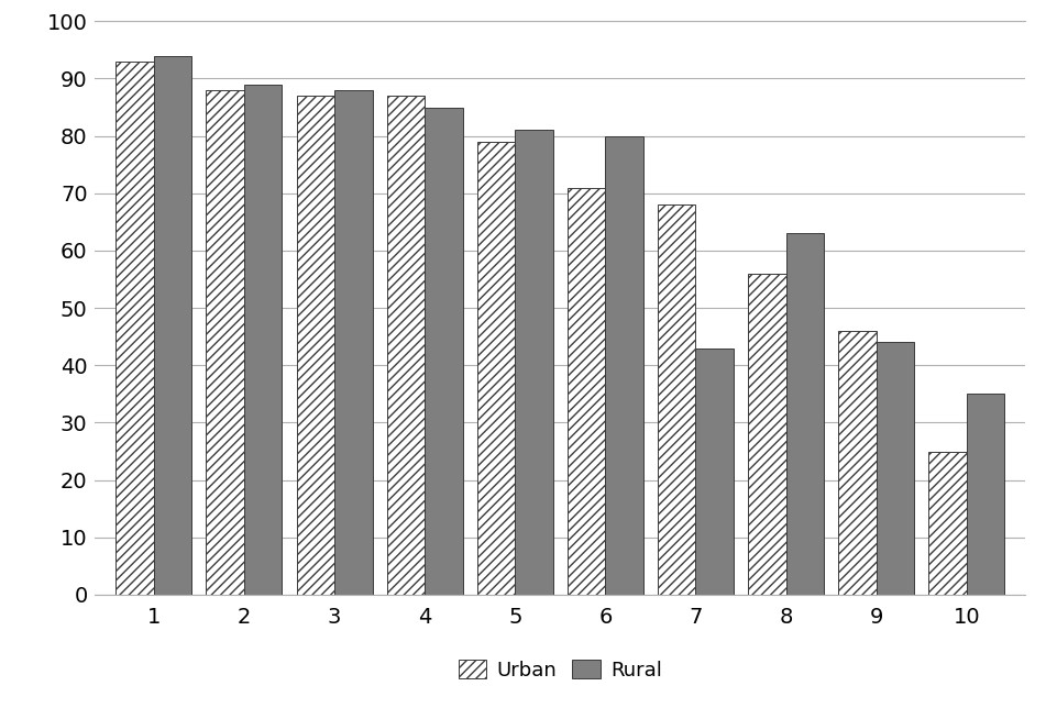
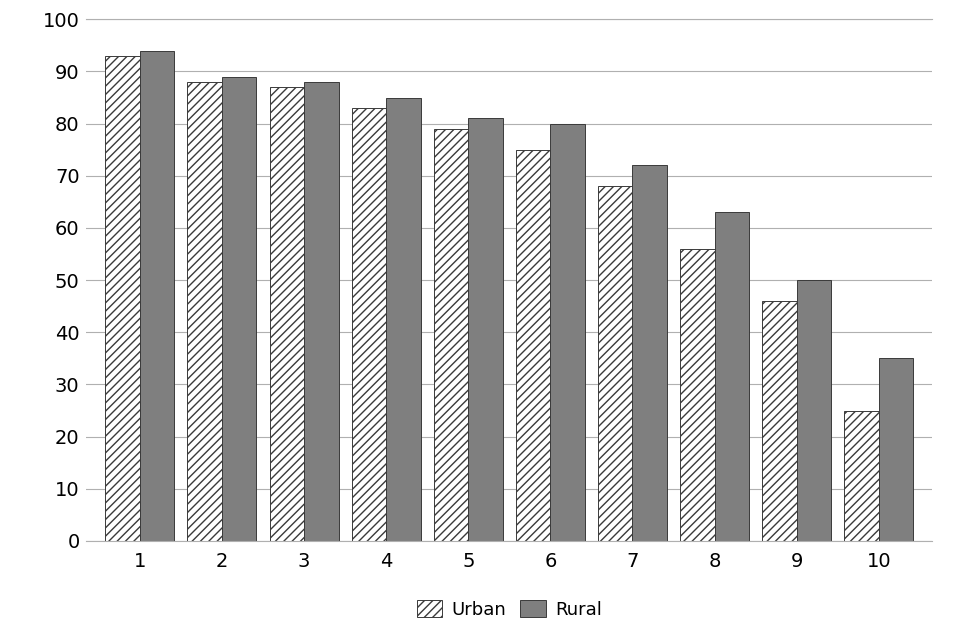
Urban/4: 87 -> 83
Urban/6: 71 -> 75
Rural/7: 43 -> 72
Rural/9: 44 -> 50
